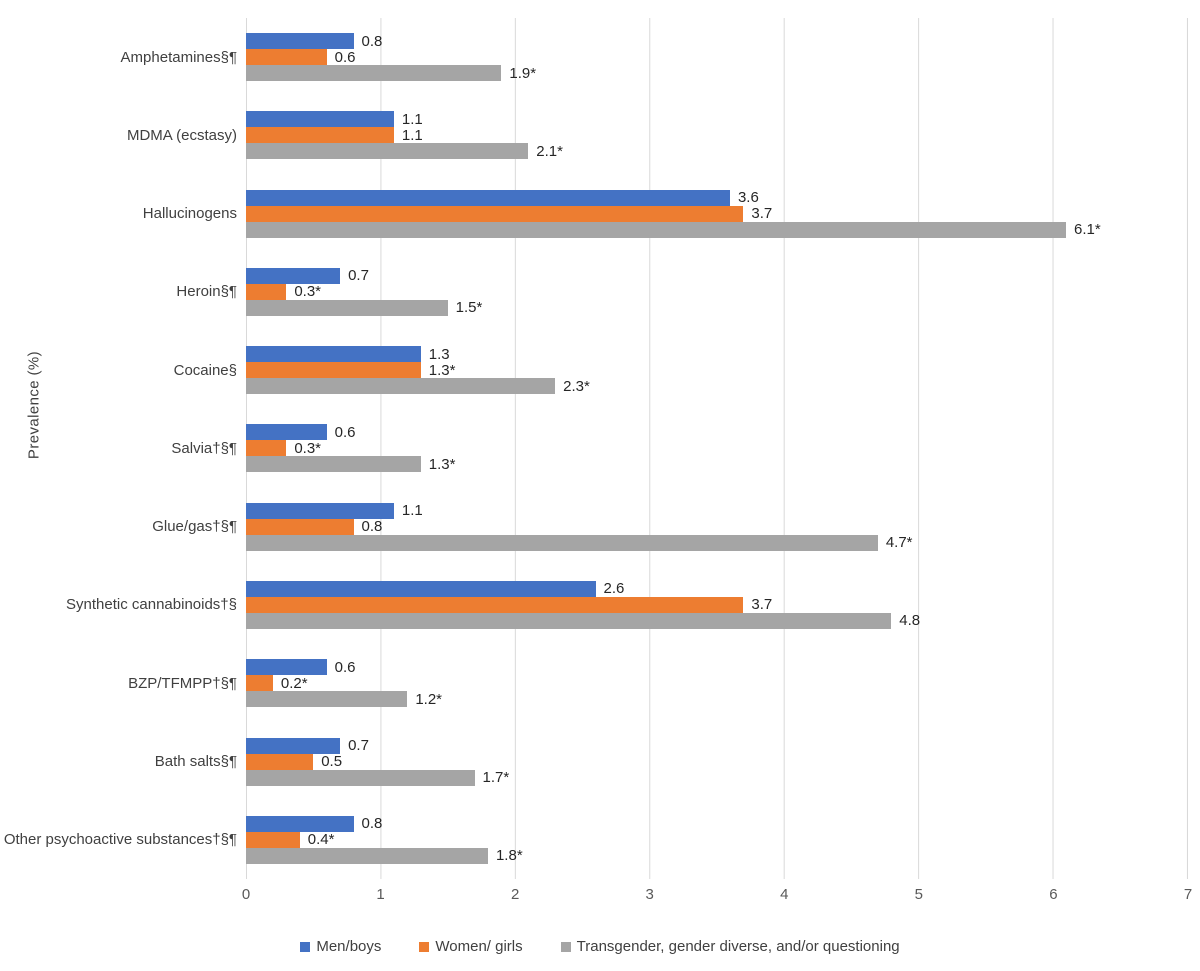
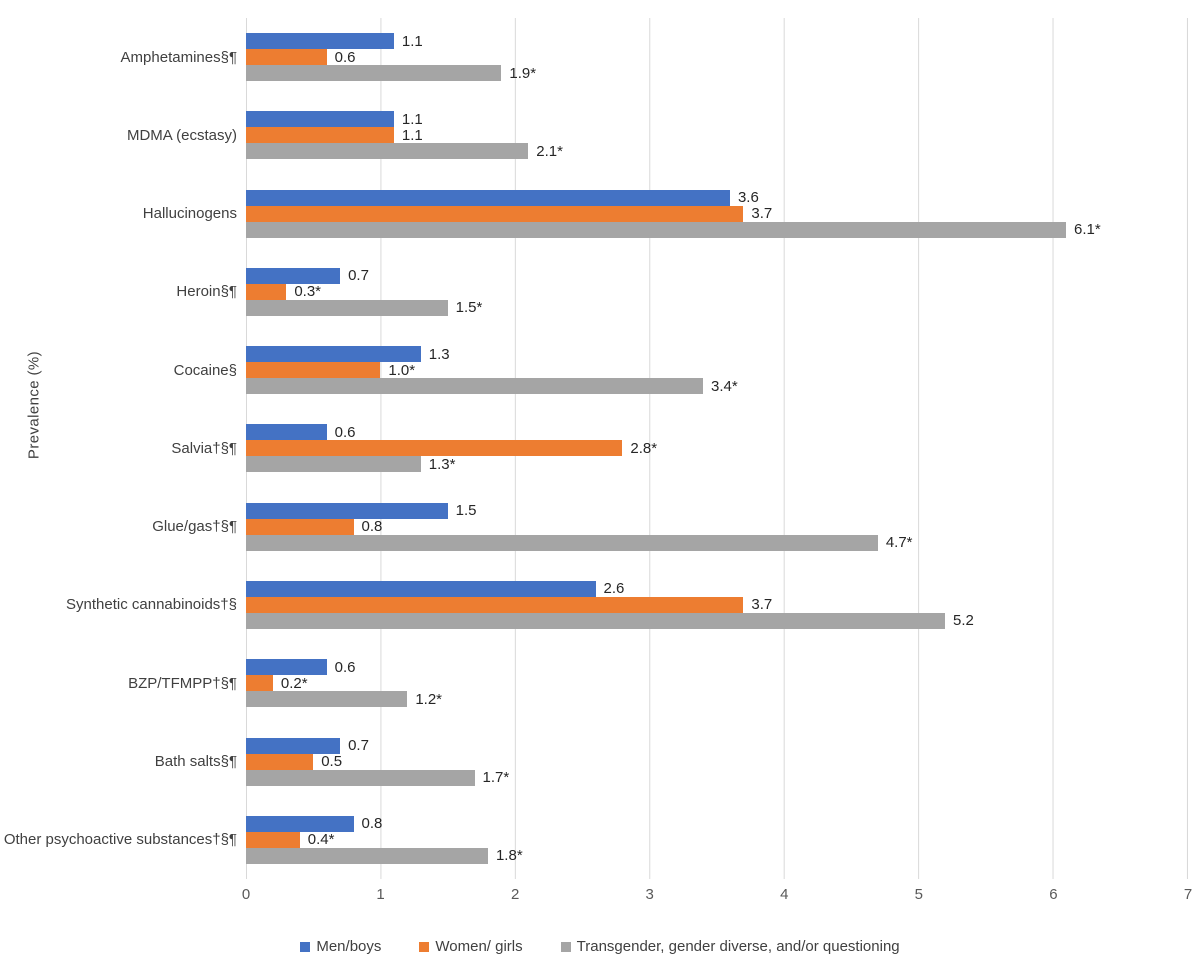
Men/boys/Amphetamines§¶: 0.8 -> 1.1
Women/ girls/Cocaine§: 1.3 -> 1.0
Transgender, gender diverse, and/or questioning/Cocaine§: 2.3 -> 3.4
Women/ girls/Salvia†§¶: 0.3 -> 2.8
Men/boys/Glue/gas†§¶: 1.1 -> 1.5
Transgender, gender diverse, and/or questioning/Synthetic cannabinoids†§: 4.8 -> 5.2
